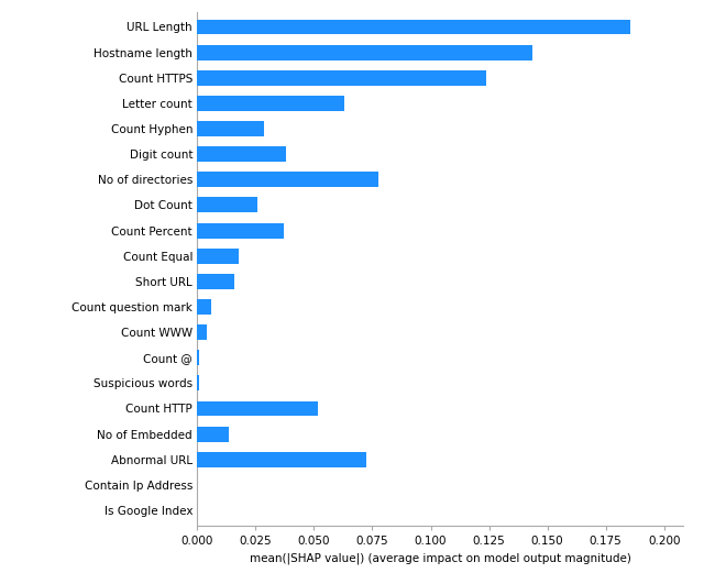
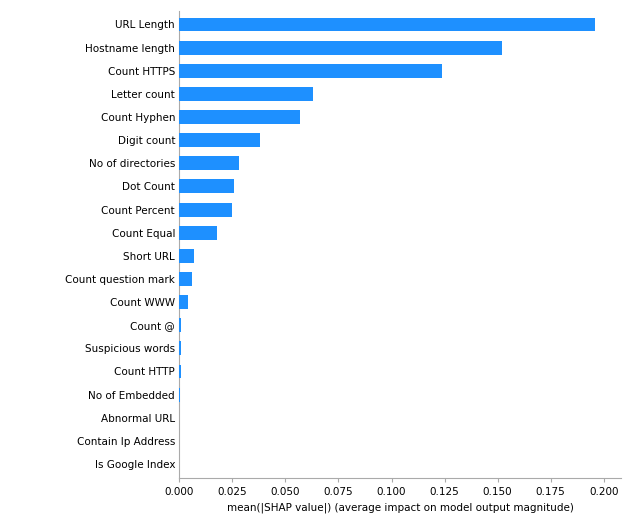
URL Length: 0.1855 -> 0.1960
Hostname length: 0.1435 -> 0.1520
Count Hyphen: 0.0285 -> 0.0570
No of directories: 0.0775 -> 0.0280
Count Percent: 0.0370 -> 0.0250
Short URL: 0.0160 -> 0.0070
Count HTTP: 0.0515 -> 0.0007
No of Embedded: 0.0135 -> 0.0002
Abnormal URL: 0.0725 -> 0.0001
